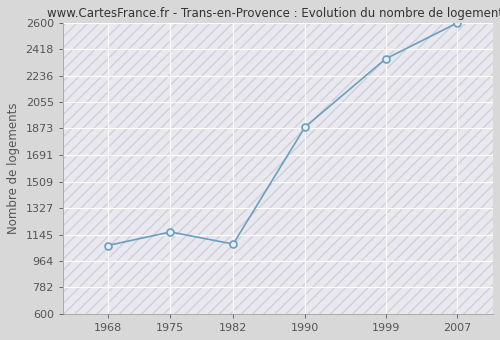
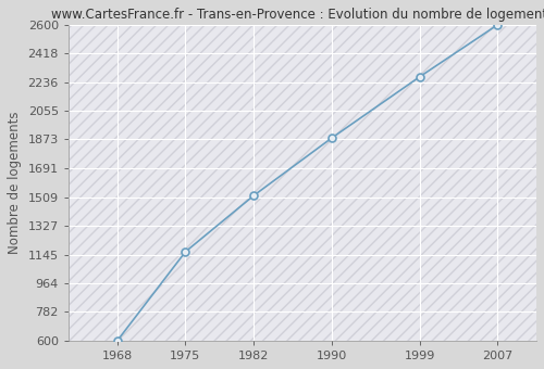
1968: 1070 -> 600
1982: 1080 -> 1520
1999: 2350 -> 2270
